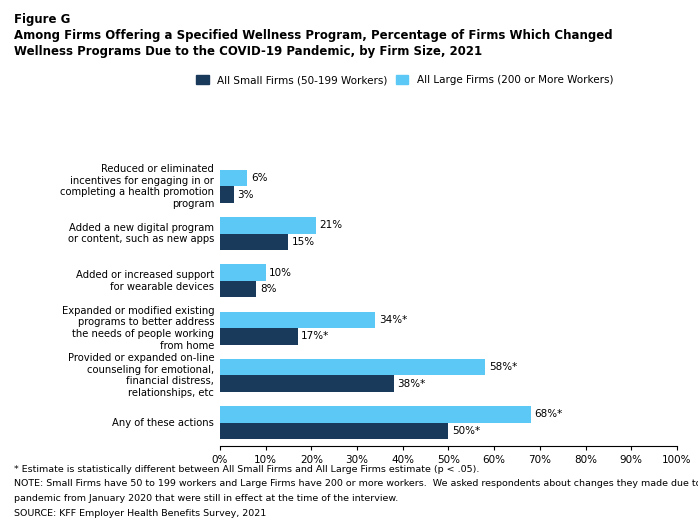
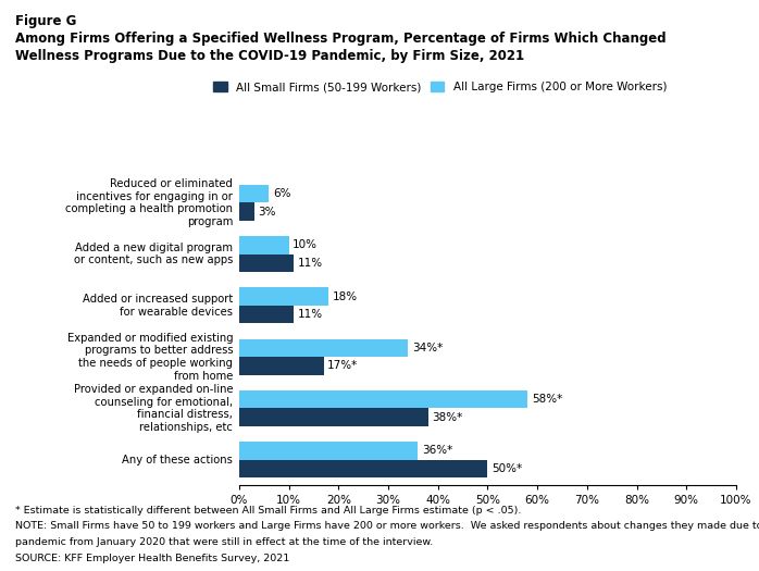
All Large Firms (200 or More Workers)/Added a new digital program or content, such as new apps: 21% -> 10%
All Small Firms (50-199 Workers)/Added a new digital program or content, such as new apps: 15% -> 11%
All Large Firms (200 or More Workers)/Added or increased support for wearable devices: 10% -> 18%
All Small Firms (50-199 Workers)/Added or increased support for wearable devices: 8% -> 11%
All Large Firms (200 or More Workers)/Any of these actions: 68%* -> 36%*
